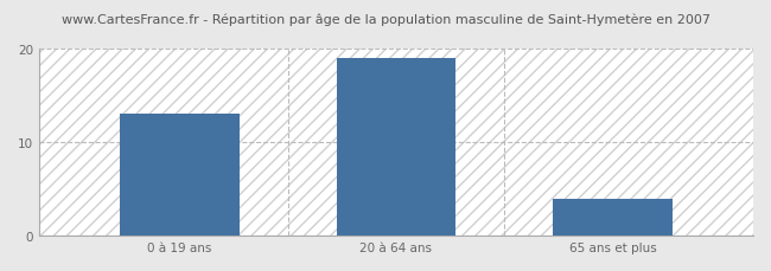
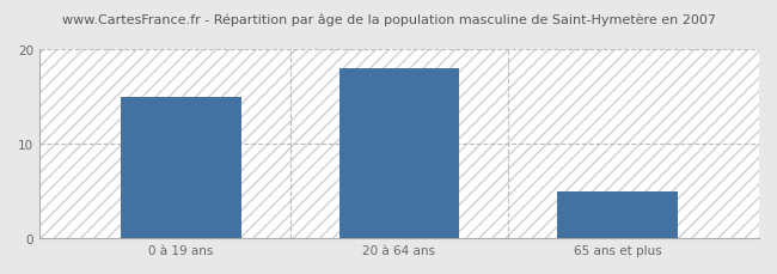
0 à 19 ans: 13 -> 15
20 à 64 ans: 19 -> 18
65 ans et plus: 4 -> 5
